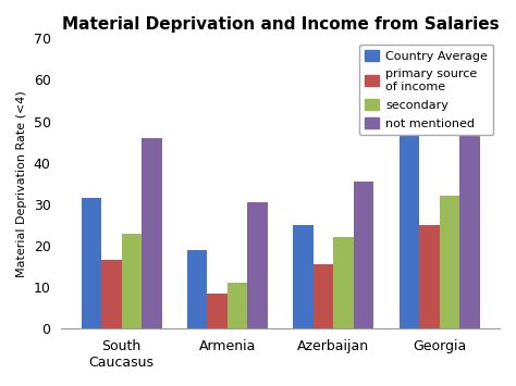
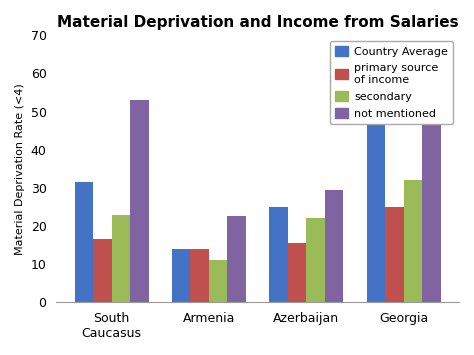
not mentioned/South Caucasus: 46.0 -> 53.0
Country Average/Armenia: 19.0 -> 14.0
primary source of income/Armenia: 8.5 -> 14.0
not mentioned/Armenia: 30.5 -> 22.5
not mentioned/Azerbaijan: 35.5 -> 29.5
